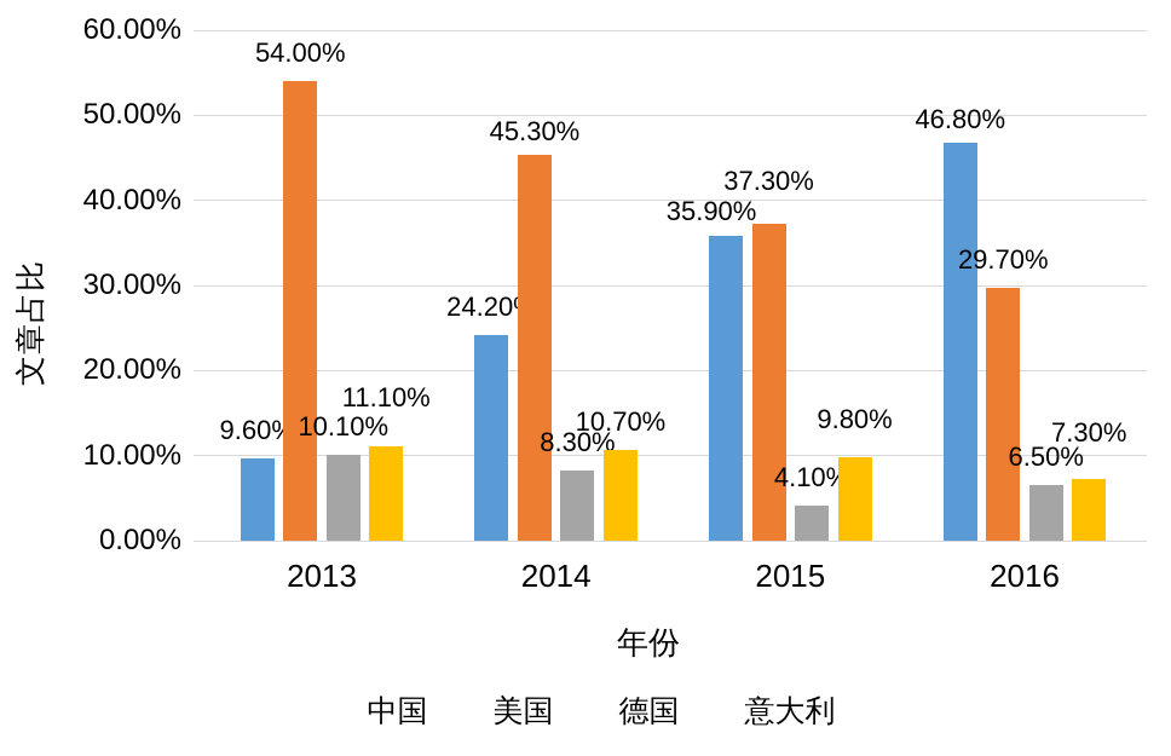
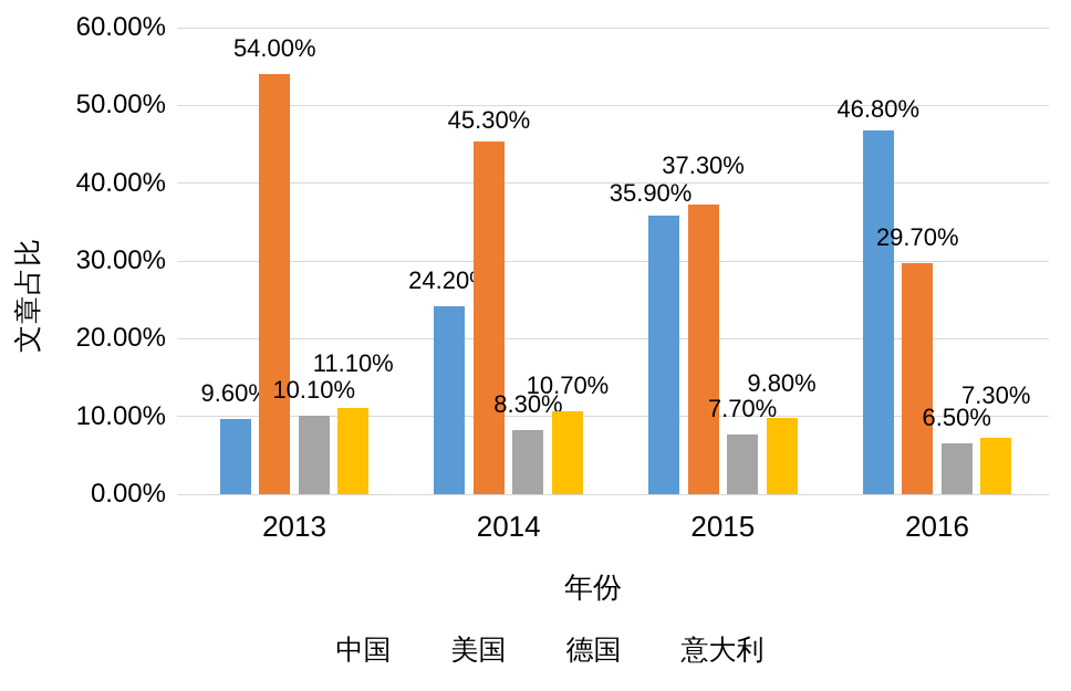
德国/2015: 4.10% -> 7.70%
